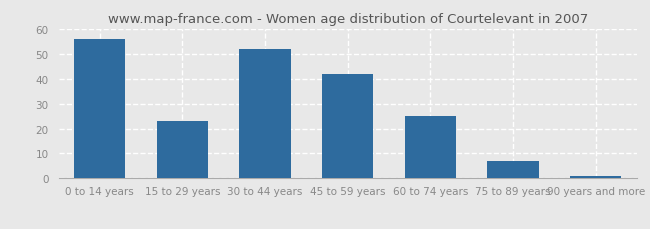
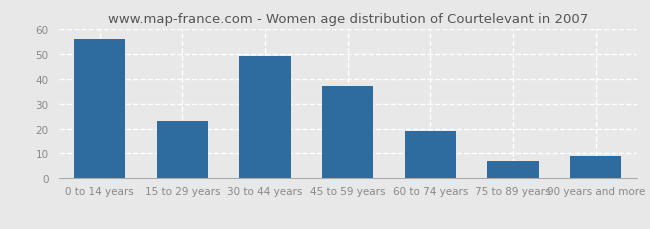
30 to 44 years: 52 -> 49
45 to 59 years: 42 -> 37
60 to 74 years: 25 -> 19
90 years and more: 1 -> 9
